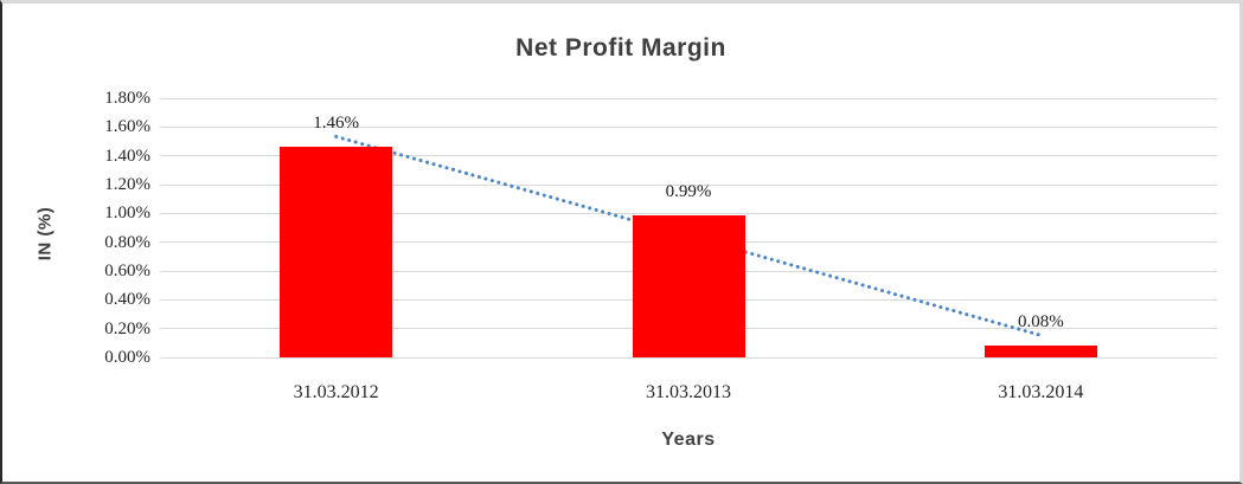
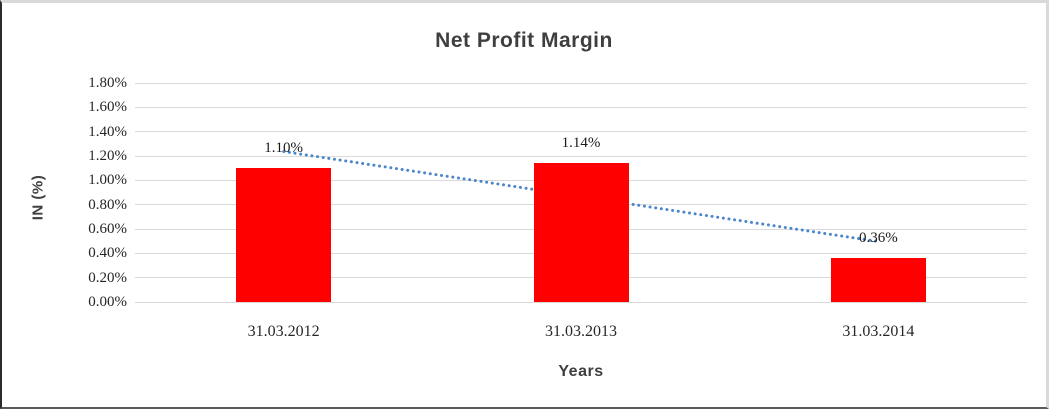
31.03.2012: 1.46% -> 1.10%
31.03.2013: 0.99% -> 1.14%
31.03.2014: 0.08% -> 0.36%
